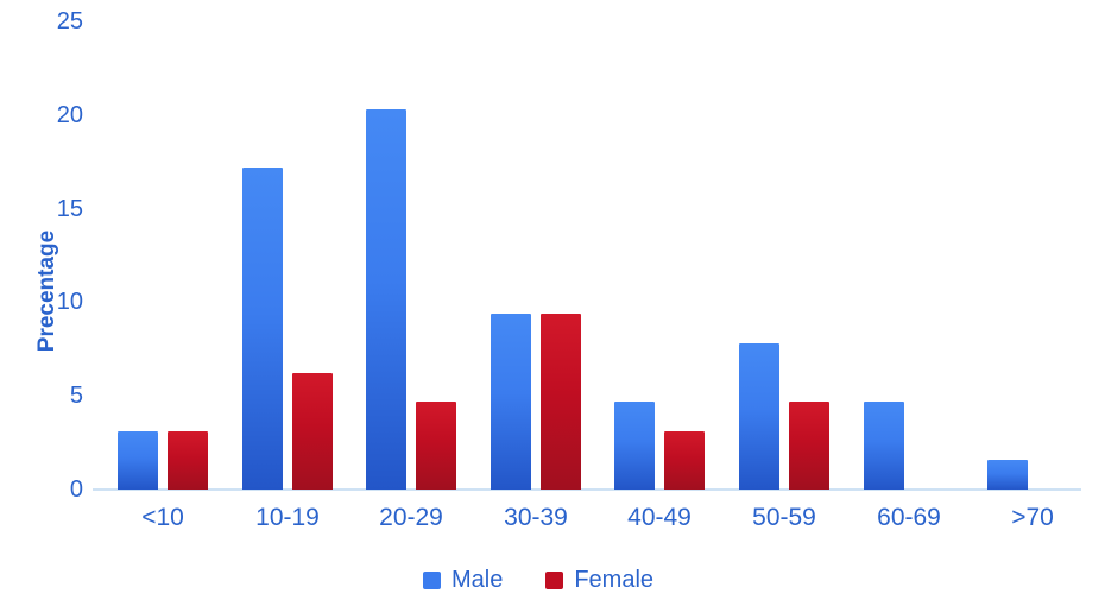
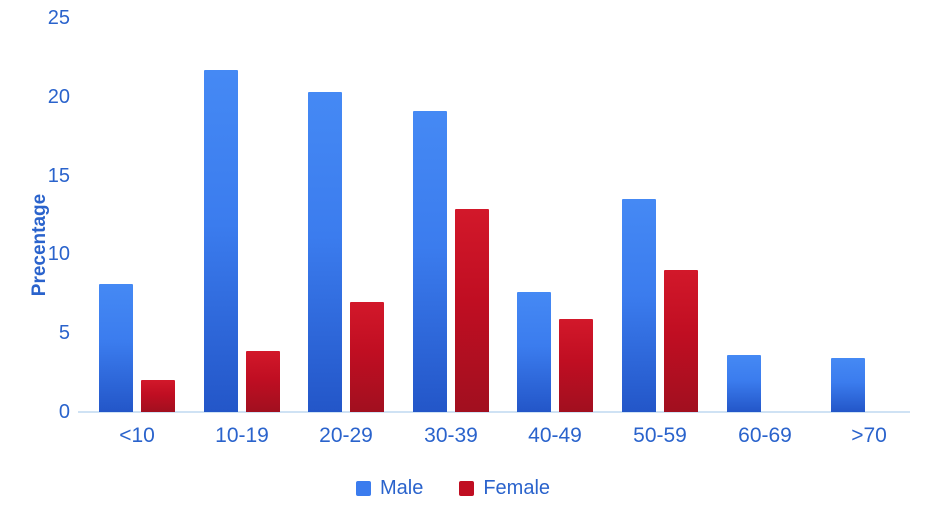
Male/<10: 3.1 -> 8.1
Female/<10: 3.1 -> 2.0
Male/10-19: 17.2 -> 21.7
Female/10-19: 6.2 -> 3.9
Female/20-29: 4.7 -> 7.0
Male/30-39: 9.4 -> 19.1
Female/30-39: 9.4 -> 12.9
Male/40-49: 4.7 -> 7.6
Female/40-49: 3.1 -> 5.9
Male/50-59: 7.8 -> 13.5
Female/50-59: 4.7 -> 9.0
Male/60-69: 4.7 -> 3.6
Male/>70: 1.6 -> 3.4
